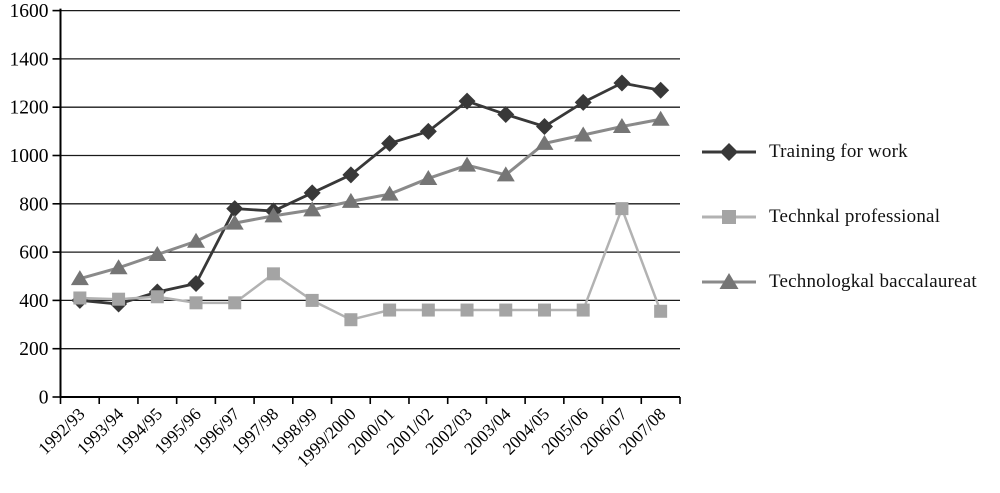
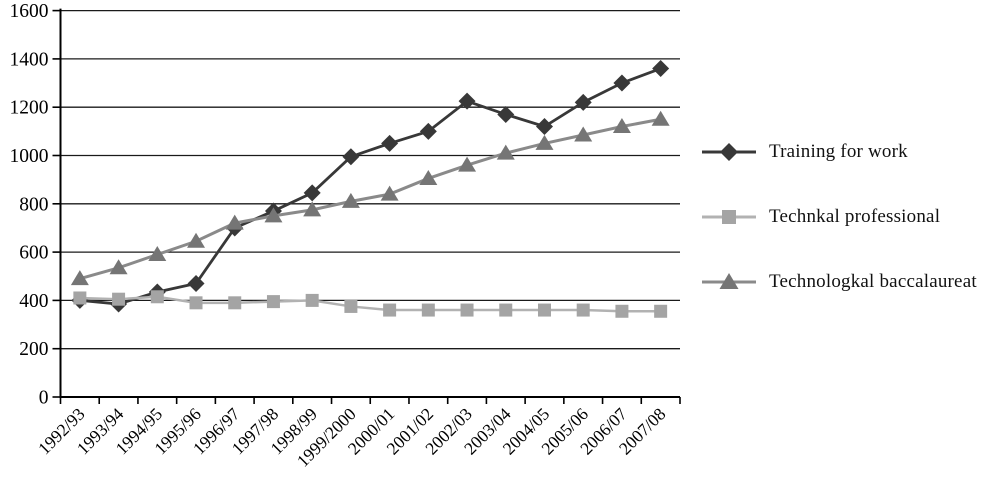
Training for work/1996/97: 780 -> 700
Technkal professional/1997/98: 510 -> 400
Training for work/1999/2000: 920 -> 1000
Technkal professional/1999/2000: 320 -> 380
Technologkal baccalaureat/2003/04: 920 -> 1010
Technkal professional/2006/07: 780 -> 360
Training for work/2007/08: 1270 -> 1360
